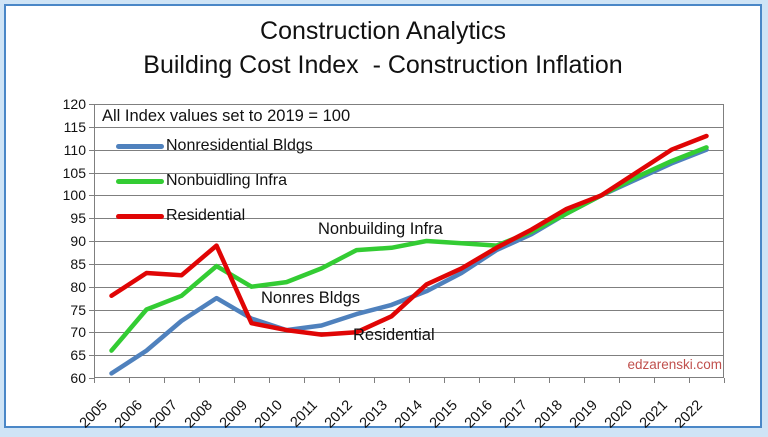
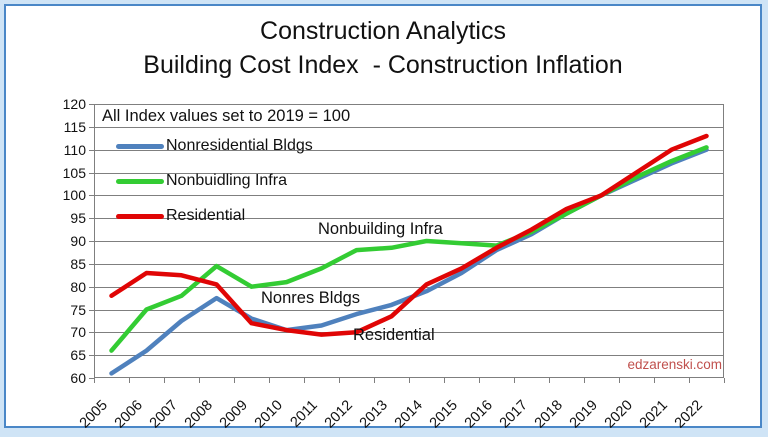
Residential/2008: 89 -> 80
